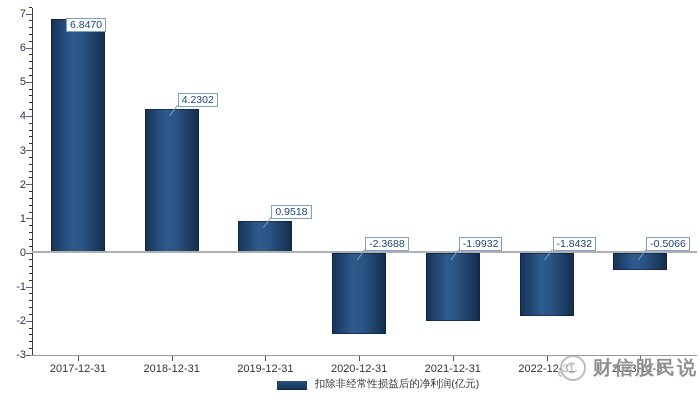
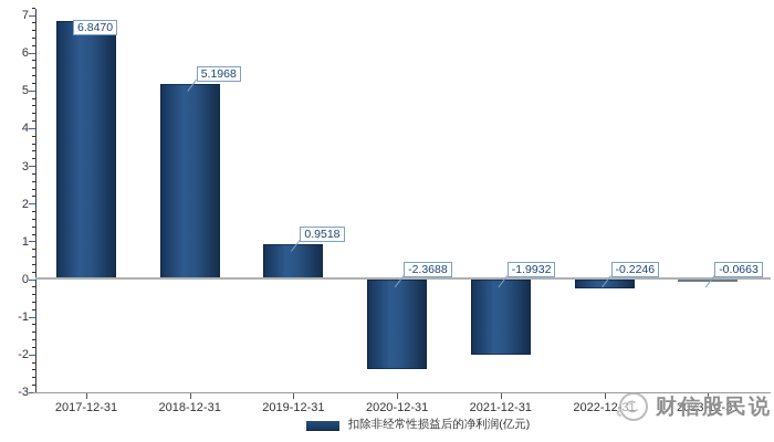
2018-12-31: 4.2302 -> 5.1968
2022-12-31: -1.8432 -> -0.2246
2023-12-31: -0.5066 -> -0.0663
